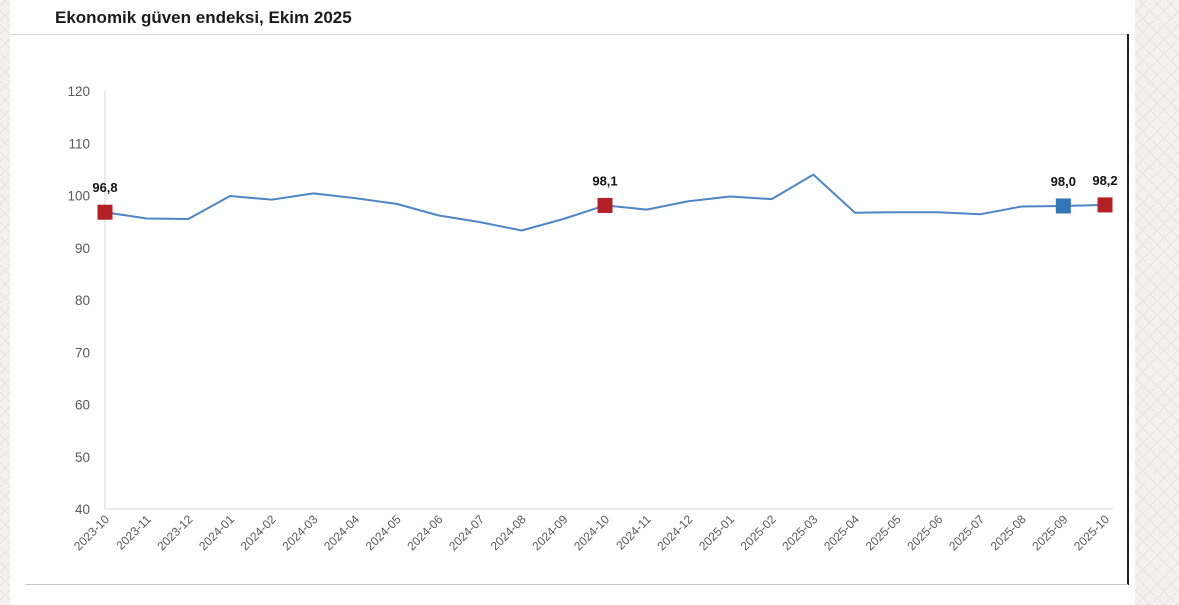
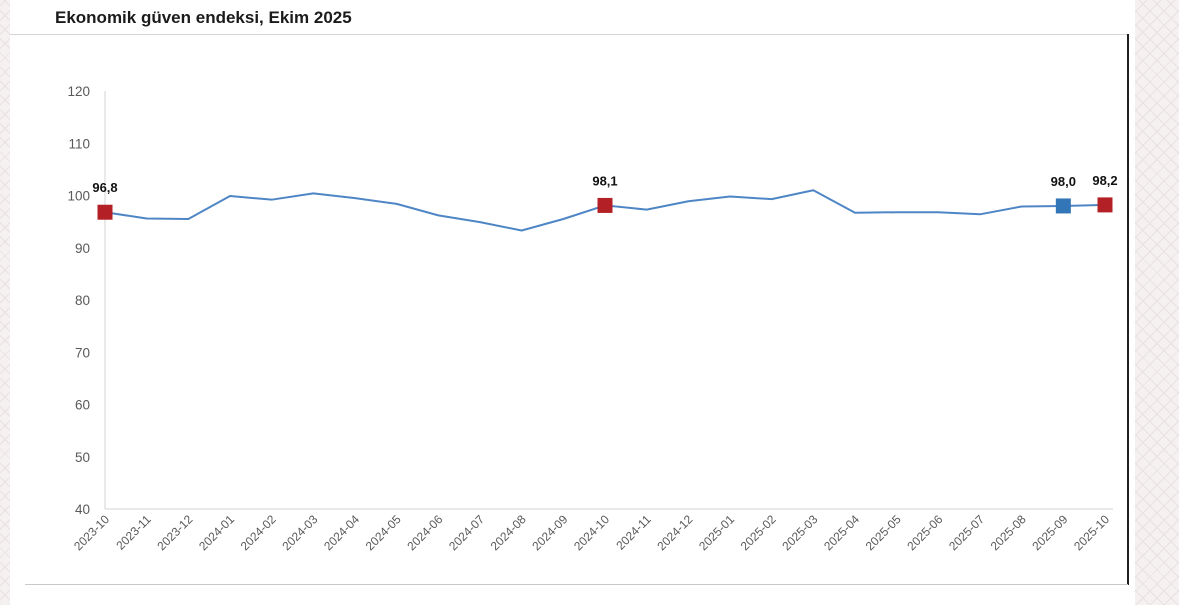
2025-03: 104 -> 101
